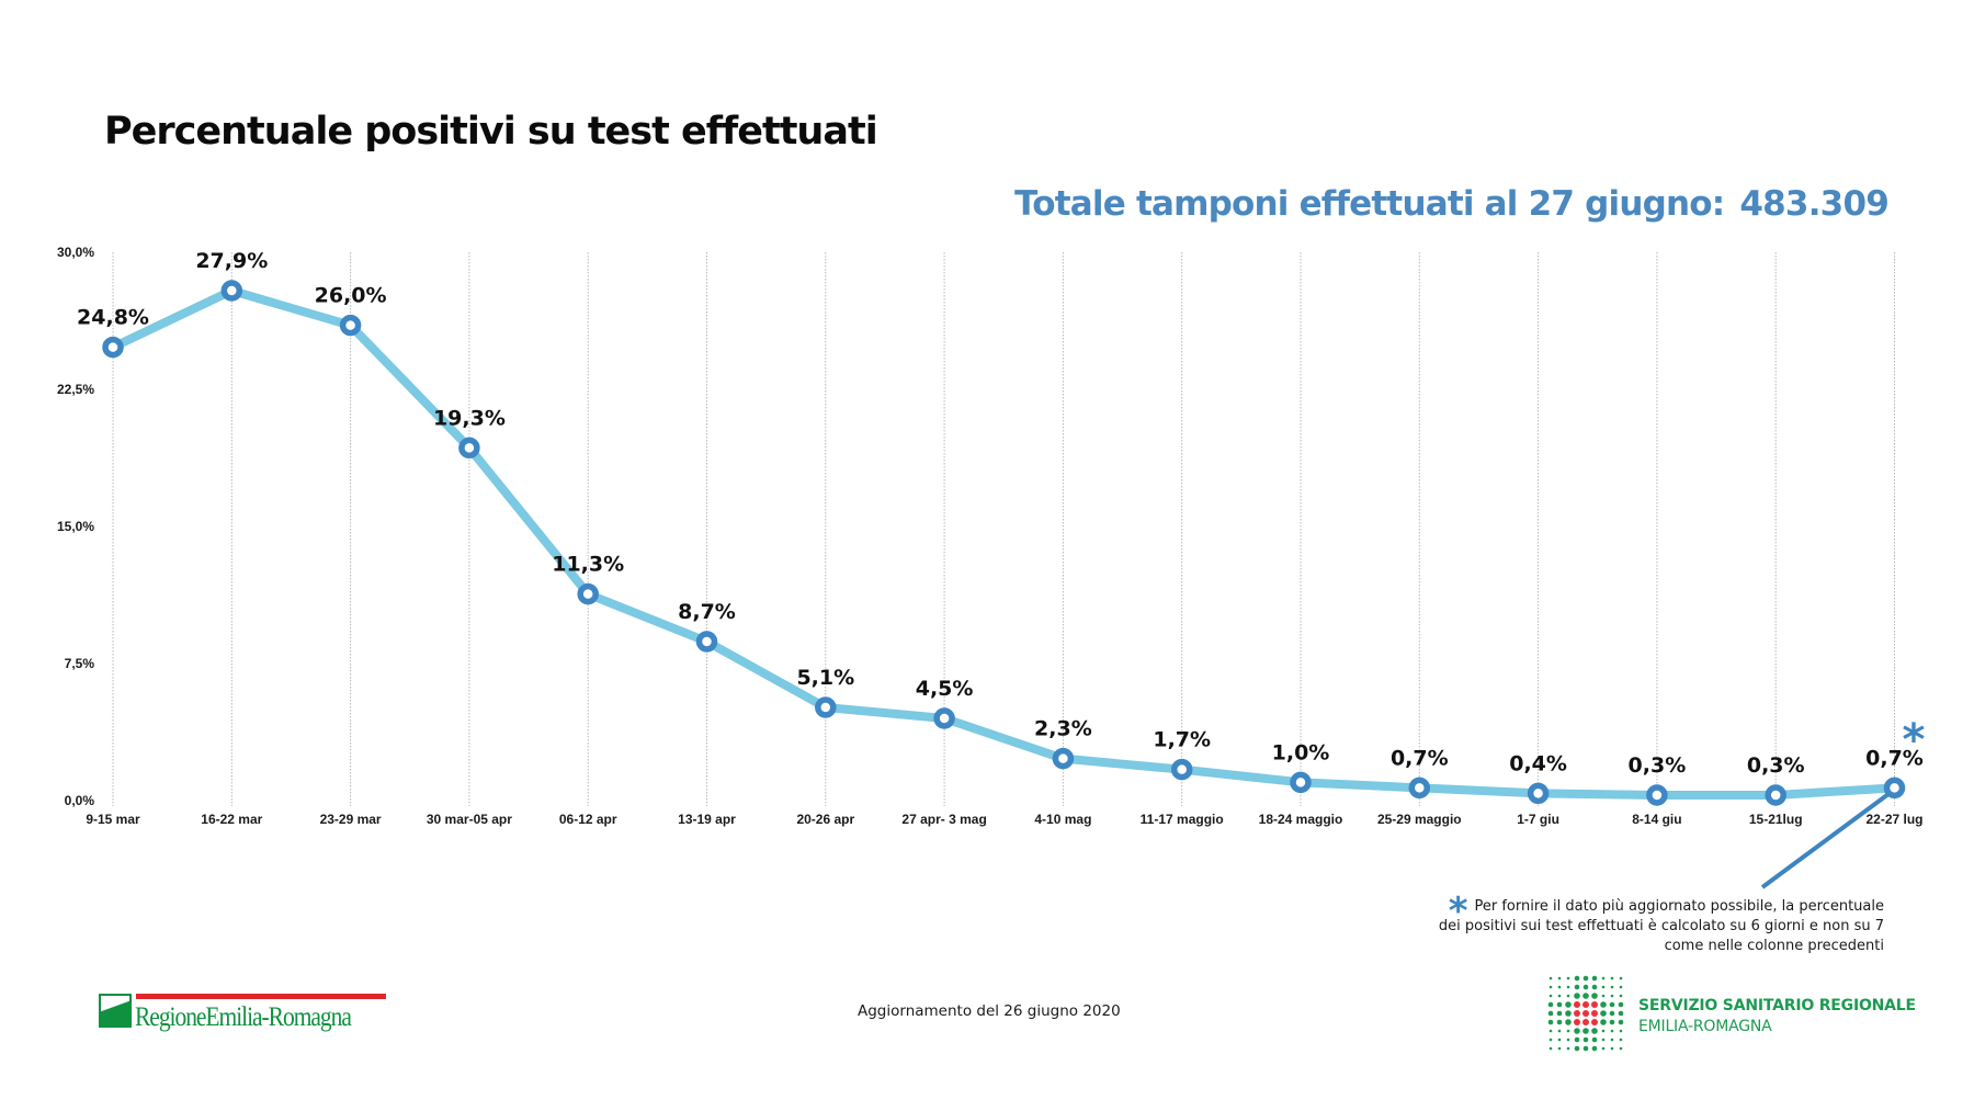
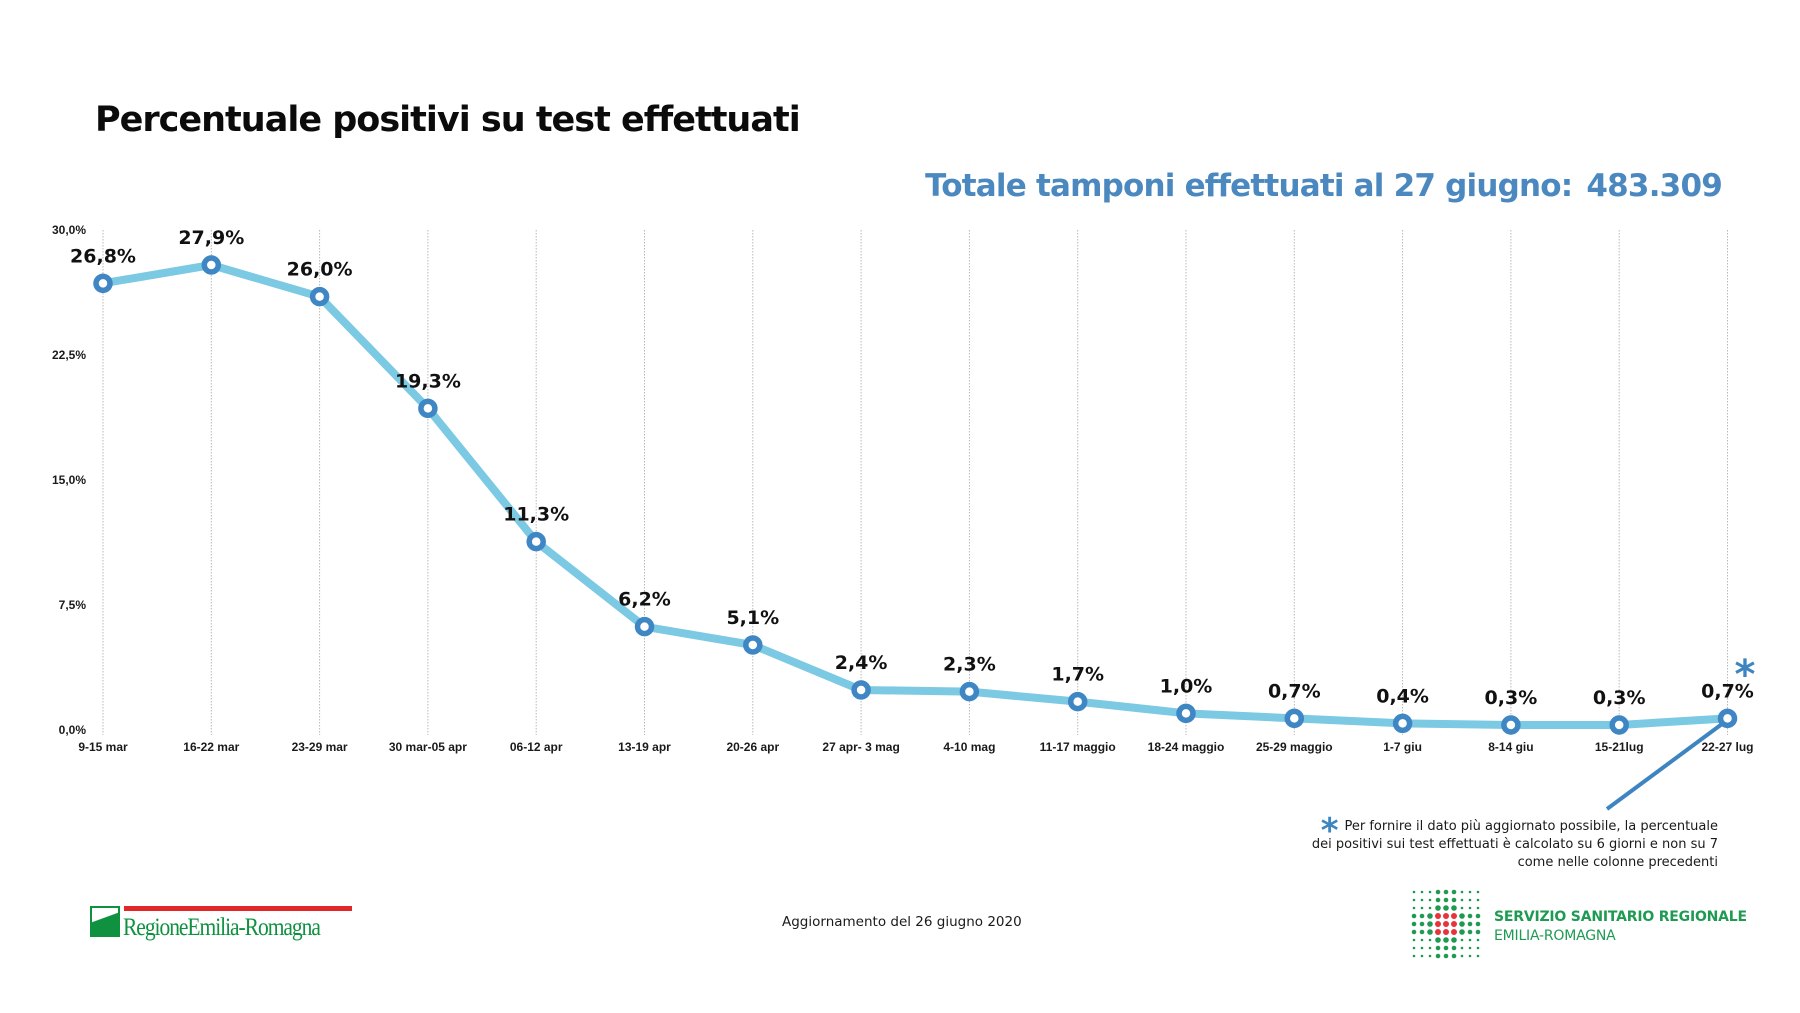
9-15 mar: 24,8% -> 26,8%
13-19 apr: 8,7% -> 6,2%
27 apr- 3 mag: 4,5% -> 2,4%
